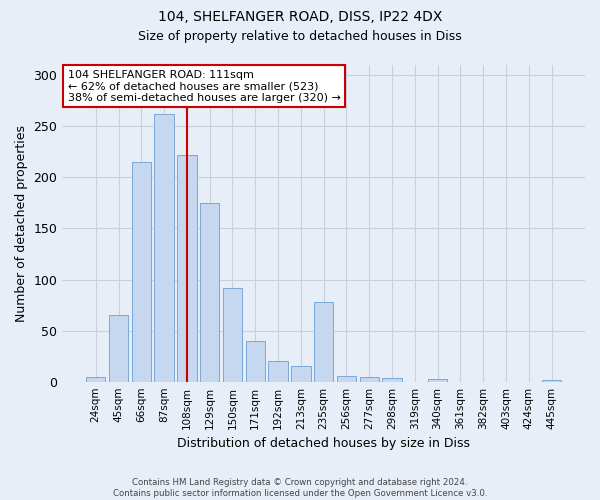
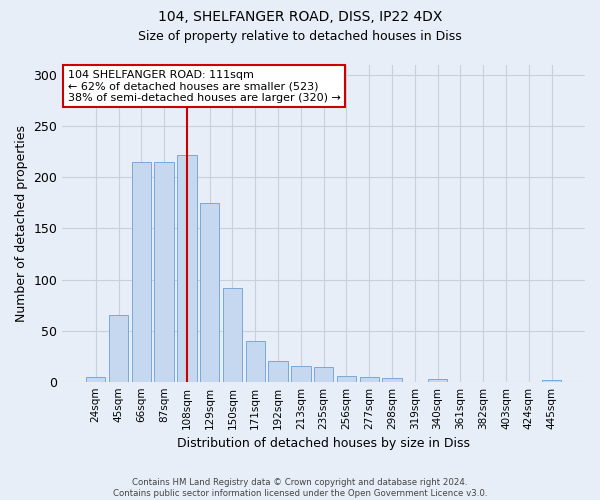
87sqm: 262 -> 215
235sqm: 78 -> 14
